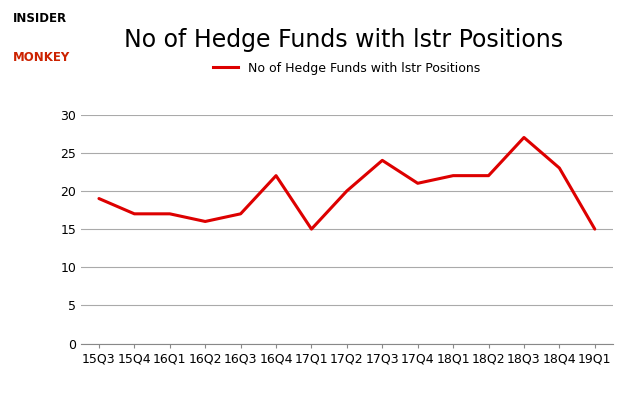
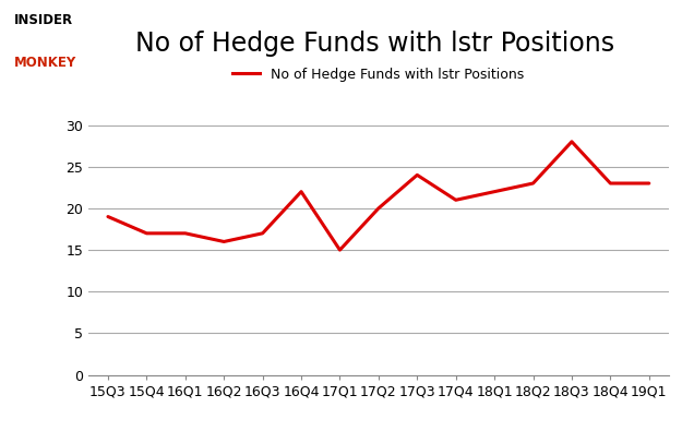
18Q2: 22 -> 23
18Q3: 27 -> 28
19Q1: 15 -> 23
